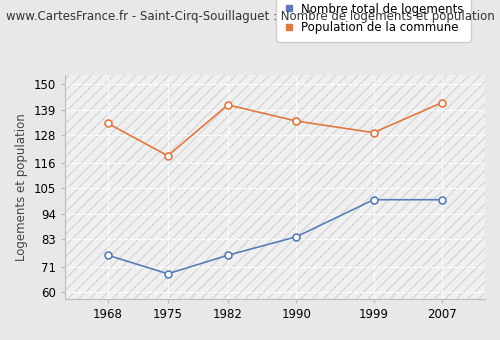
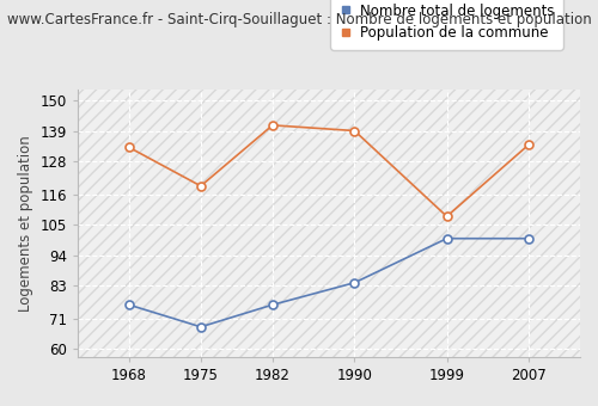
Population de la commune/1990: 134 -> 139
Population de la commune/1999: 129 -> 108
Population de la commune/2007: 142 -> 134
